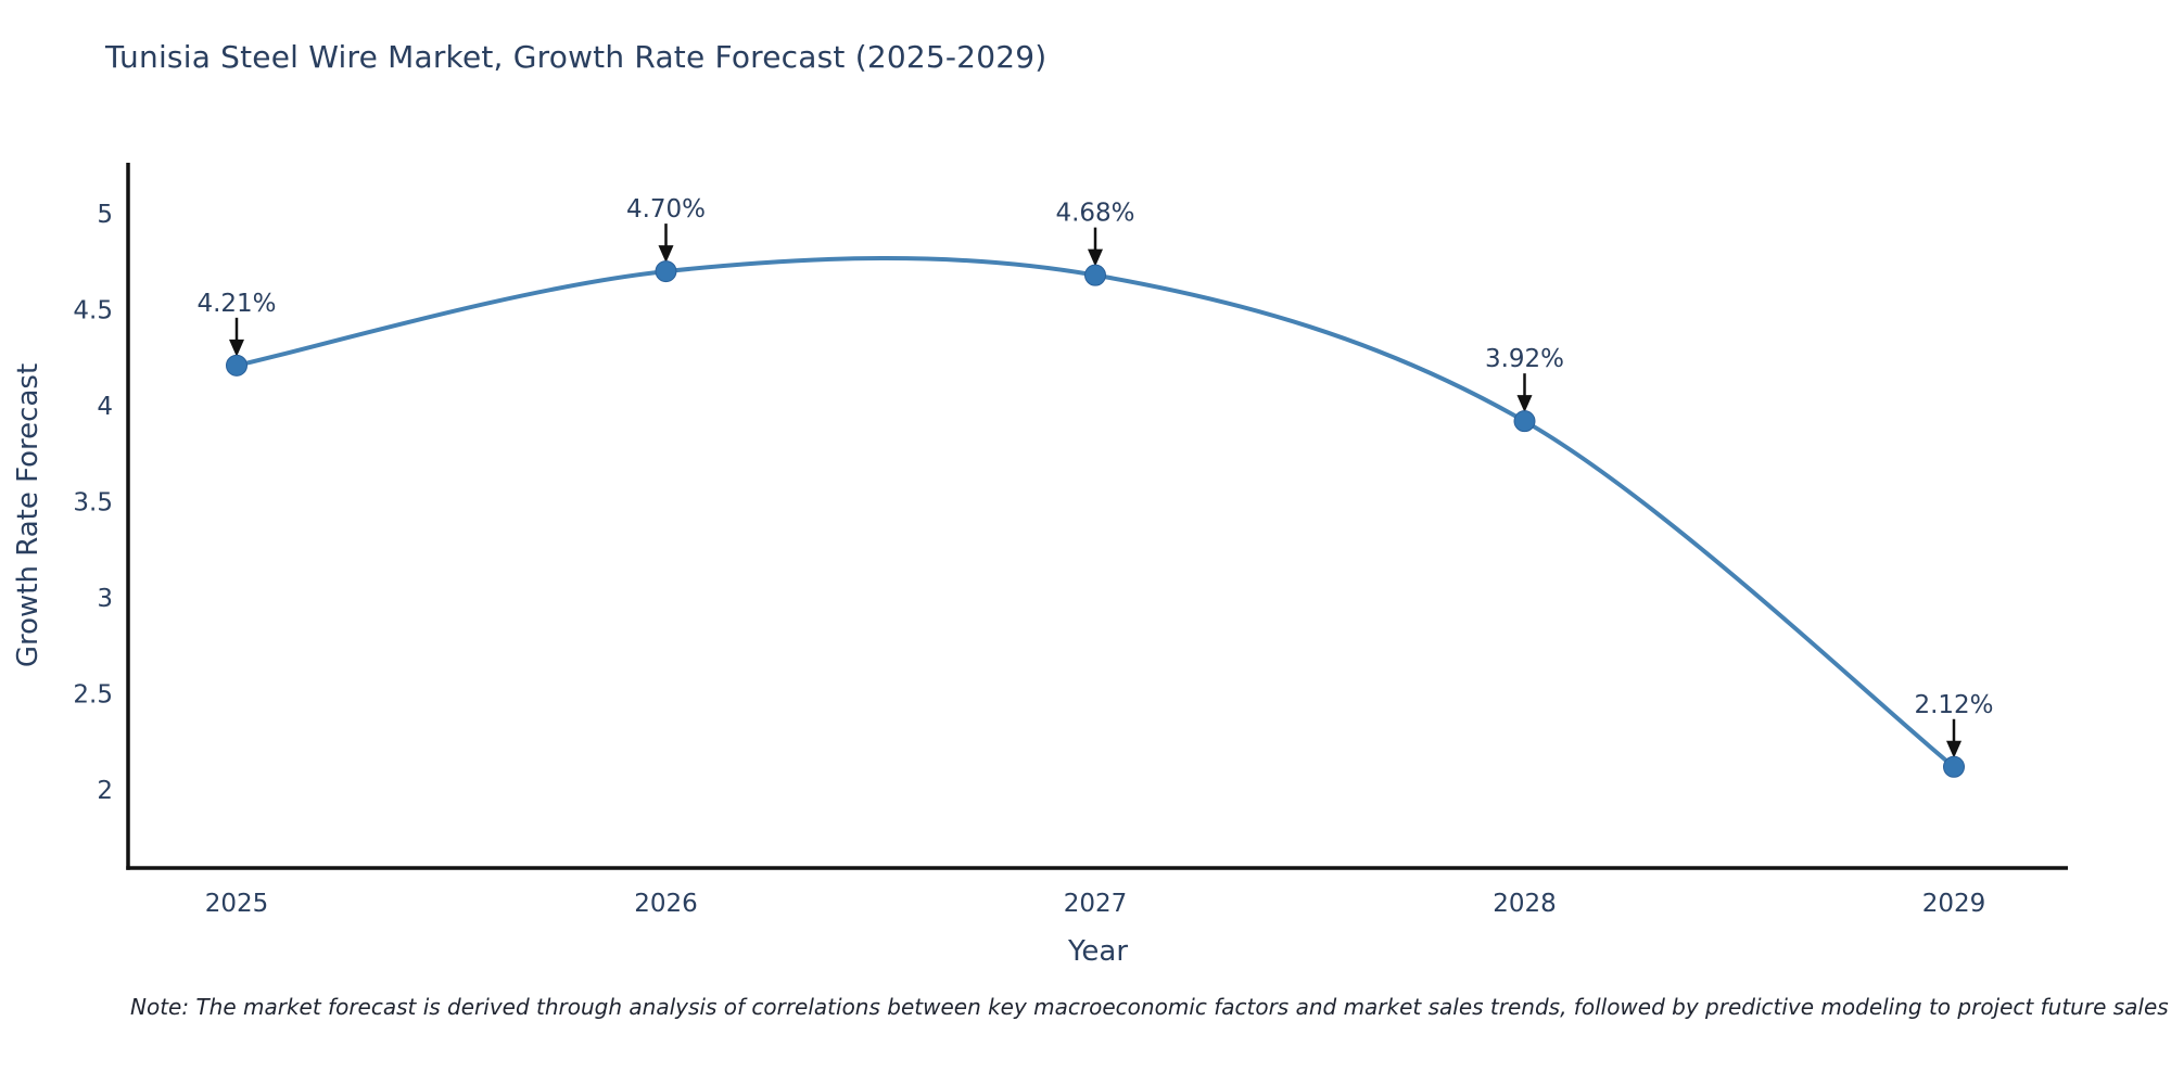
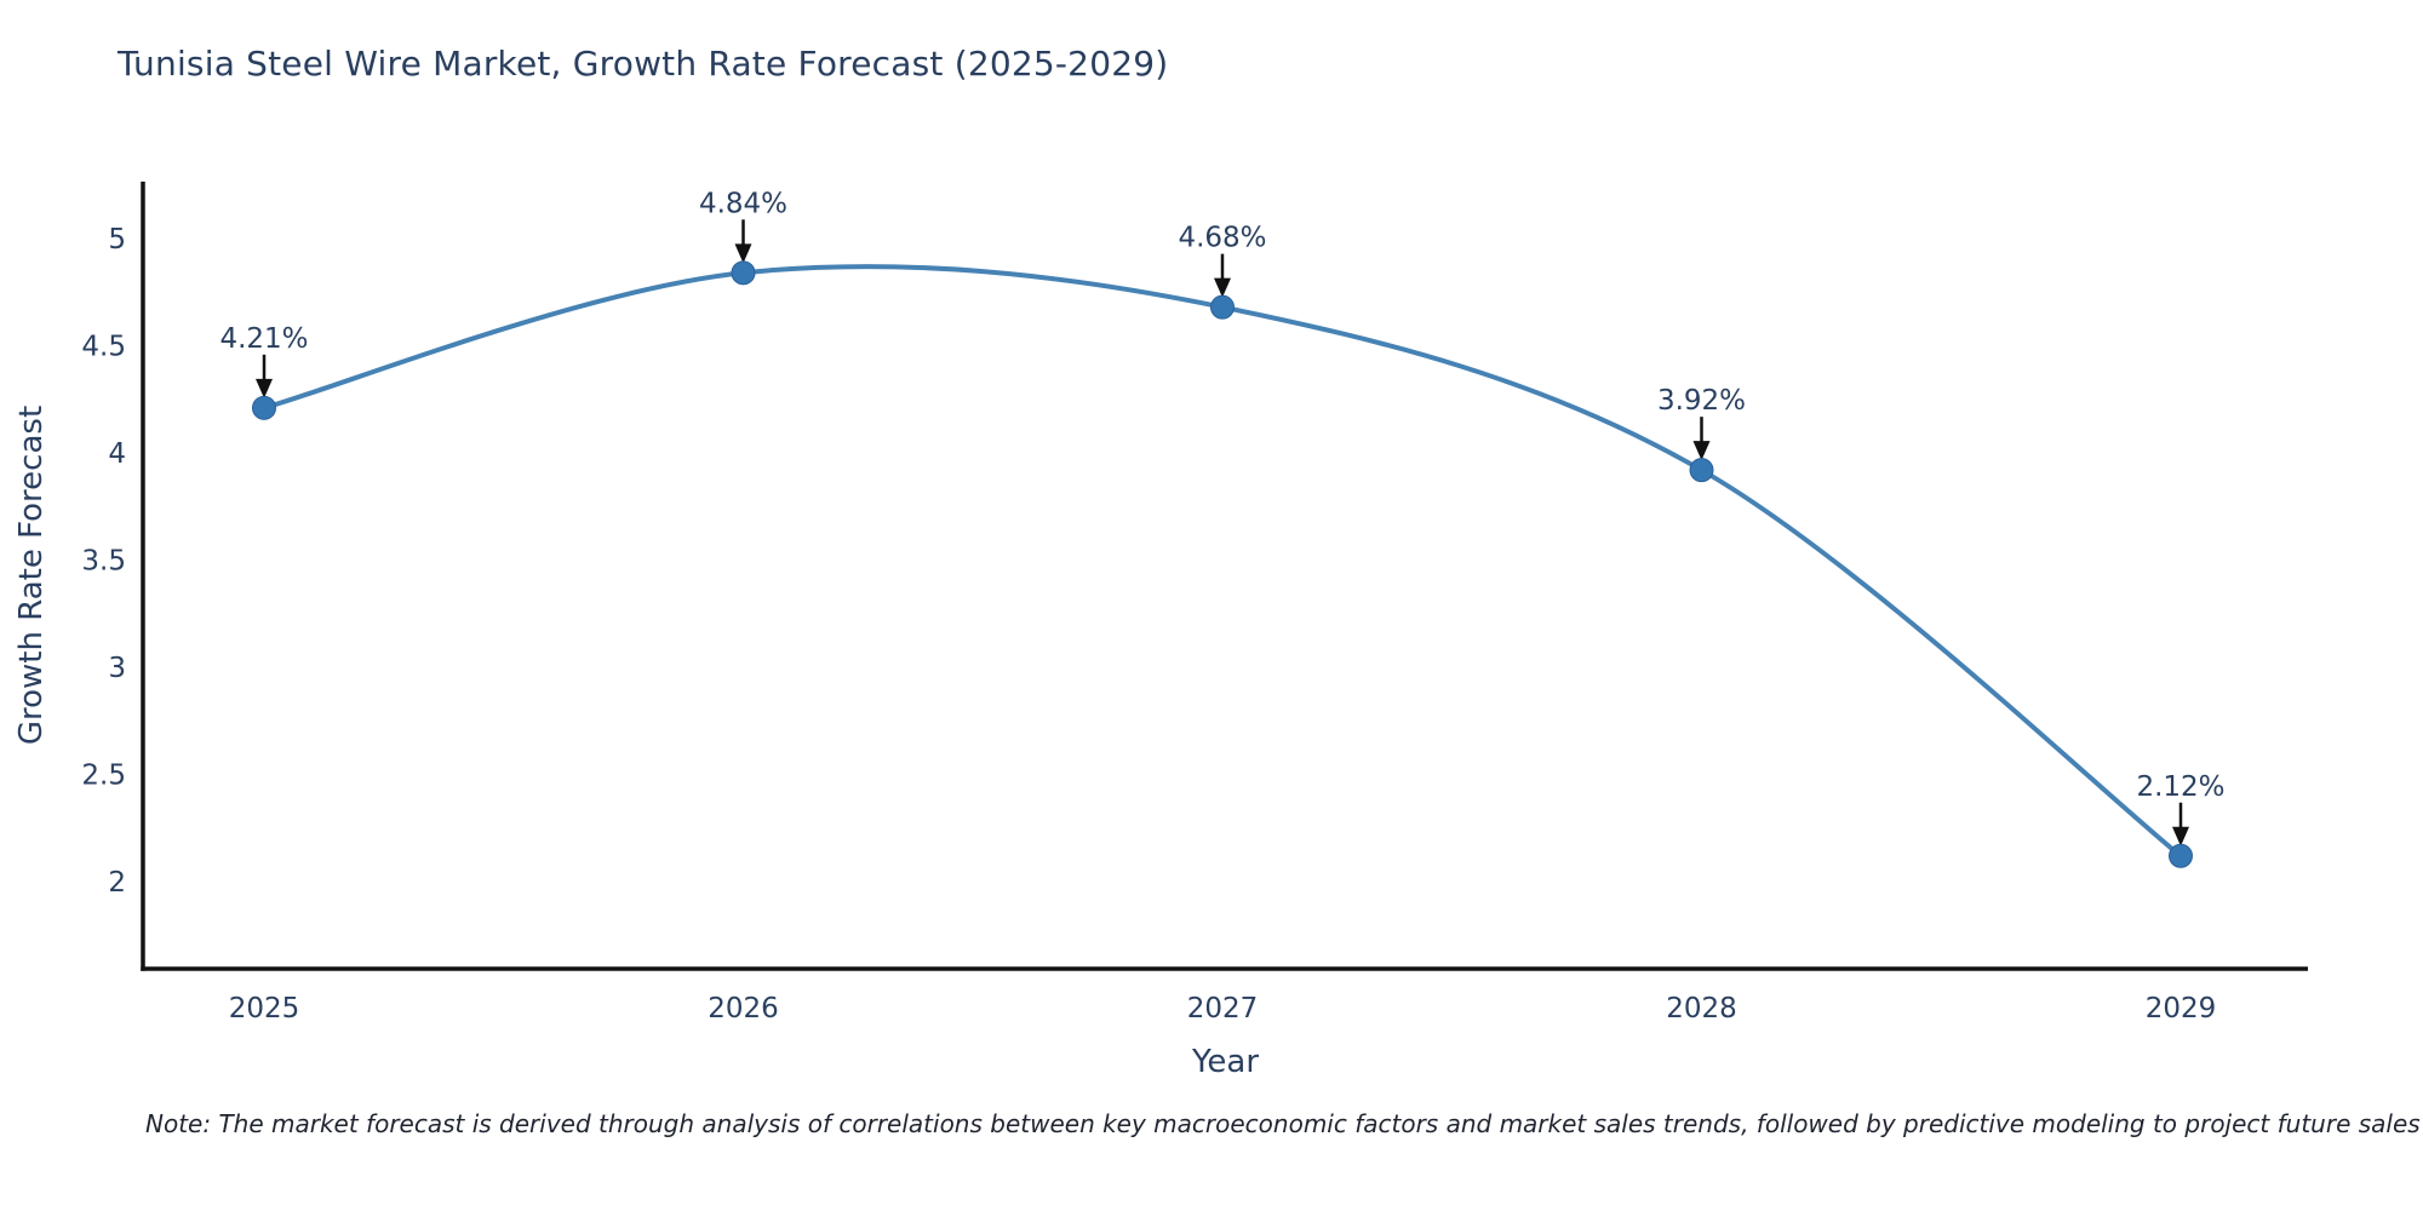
2026: 4.70% -> 4.84%
